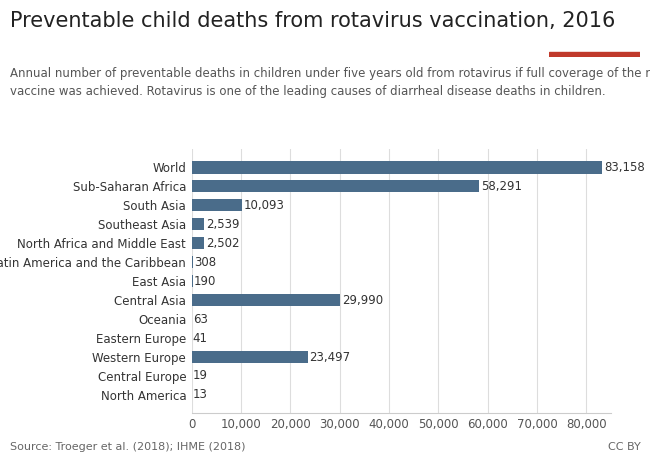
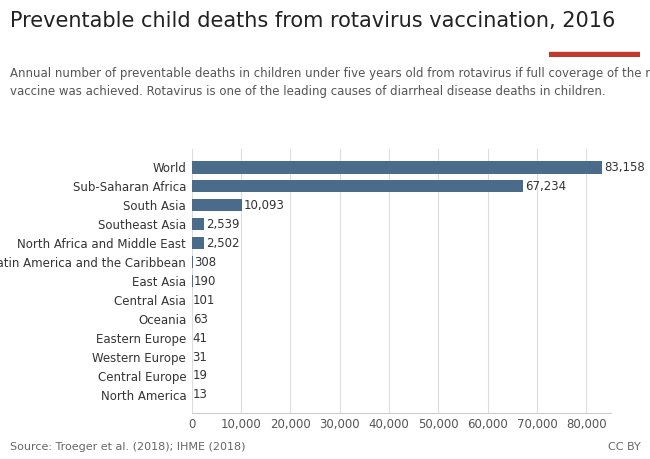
Sub-Saharan Africa: 58,291 -> 67,234
Central Asia: 29,990 -> 101
Western Europe: 23,497 -> 31
